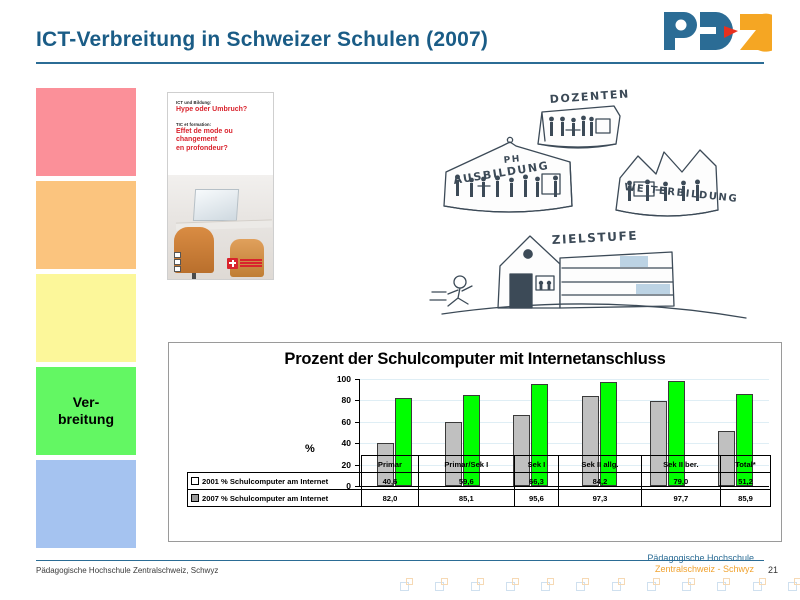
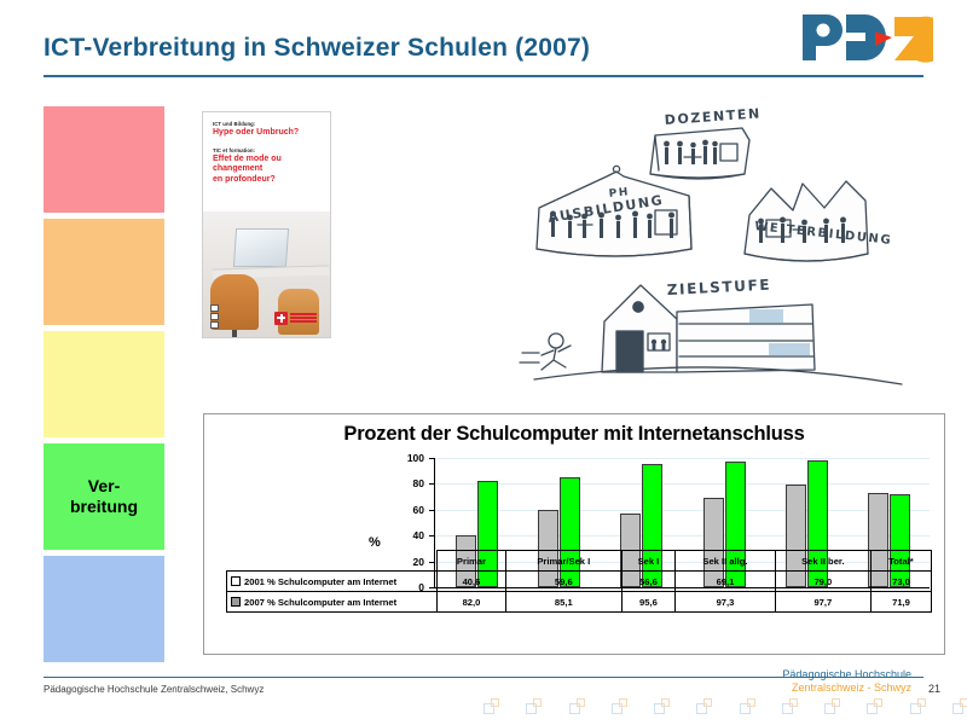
2001 % Schulcomputer am Internet/Sek I: 66,3 -> 56,6
2001 % Schulcomputer am Internet/Sek II allg.: 84,2 -> 69,1
2001 % Schulcomputer am Internet/Total*: 51,2 -> 73,0
2007 % Schulcomputer am Internet/Total*: 85,9 -> 71,9
